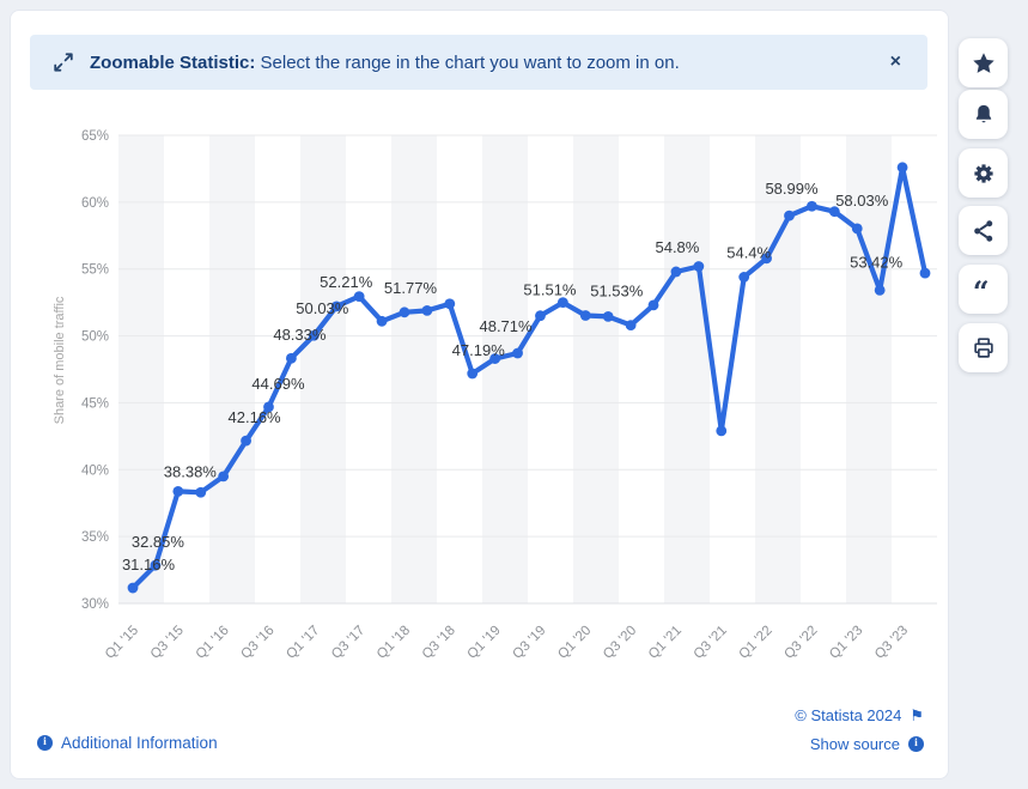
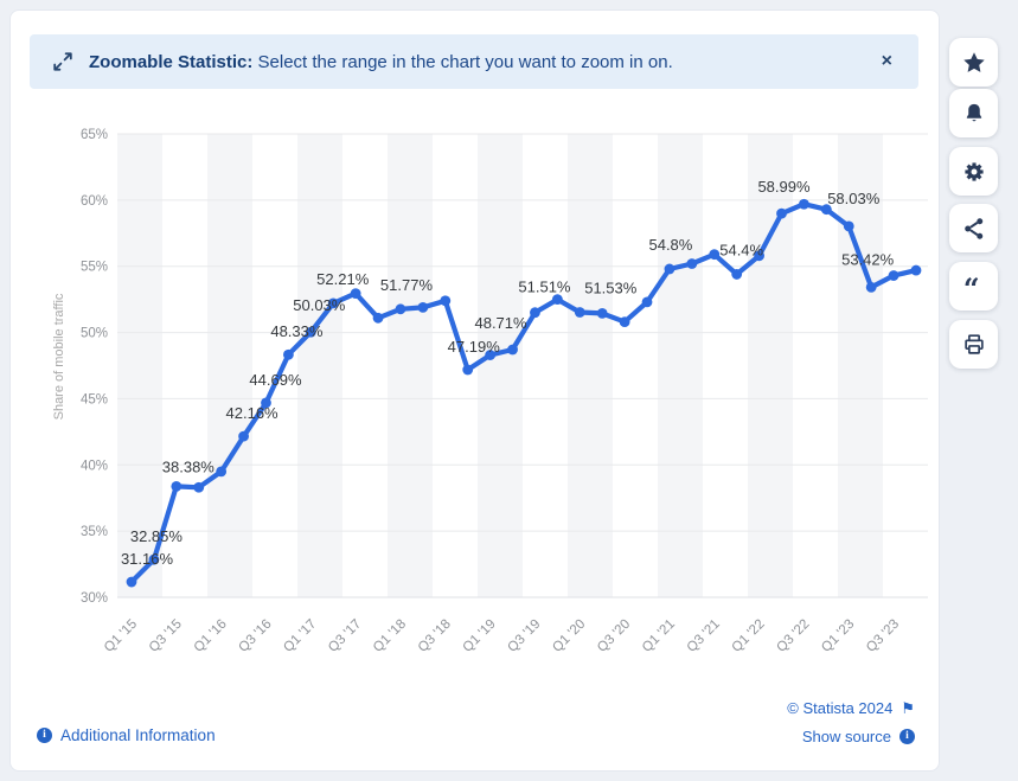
Q3 '21: 42.9% -> 55.9%
Q3 '23: 62.6% -> 54.3%
